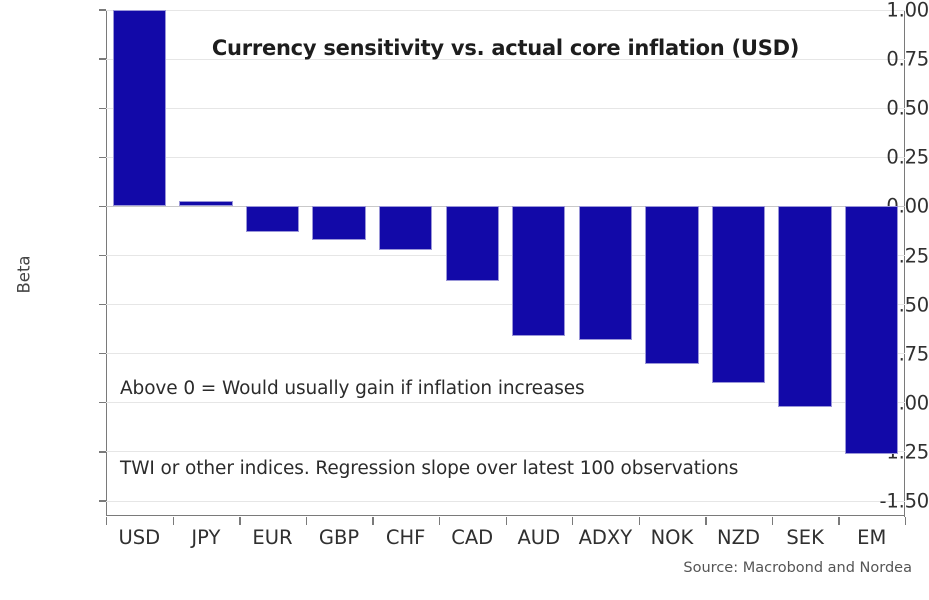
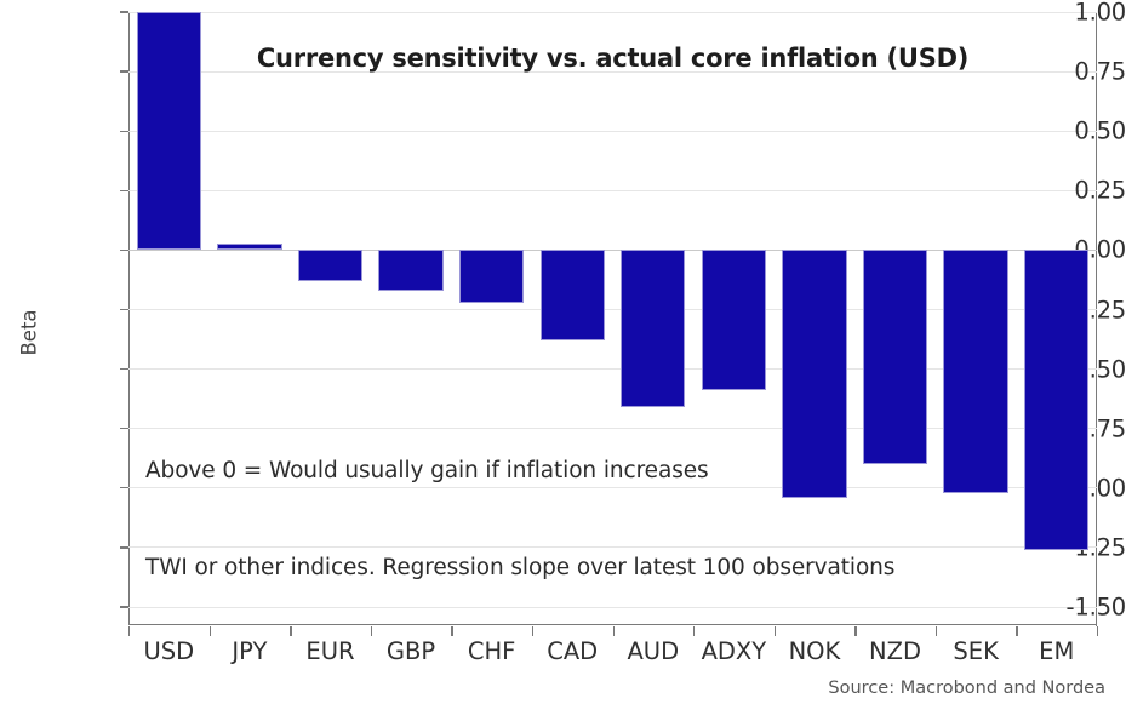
ADXY: -0.68 -> -0.59
NOK: -0.80 -> -1.04
